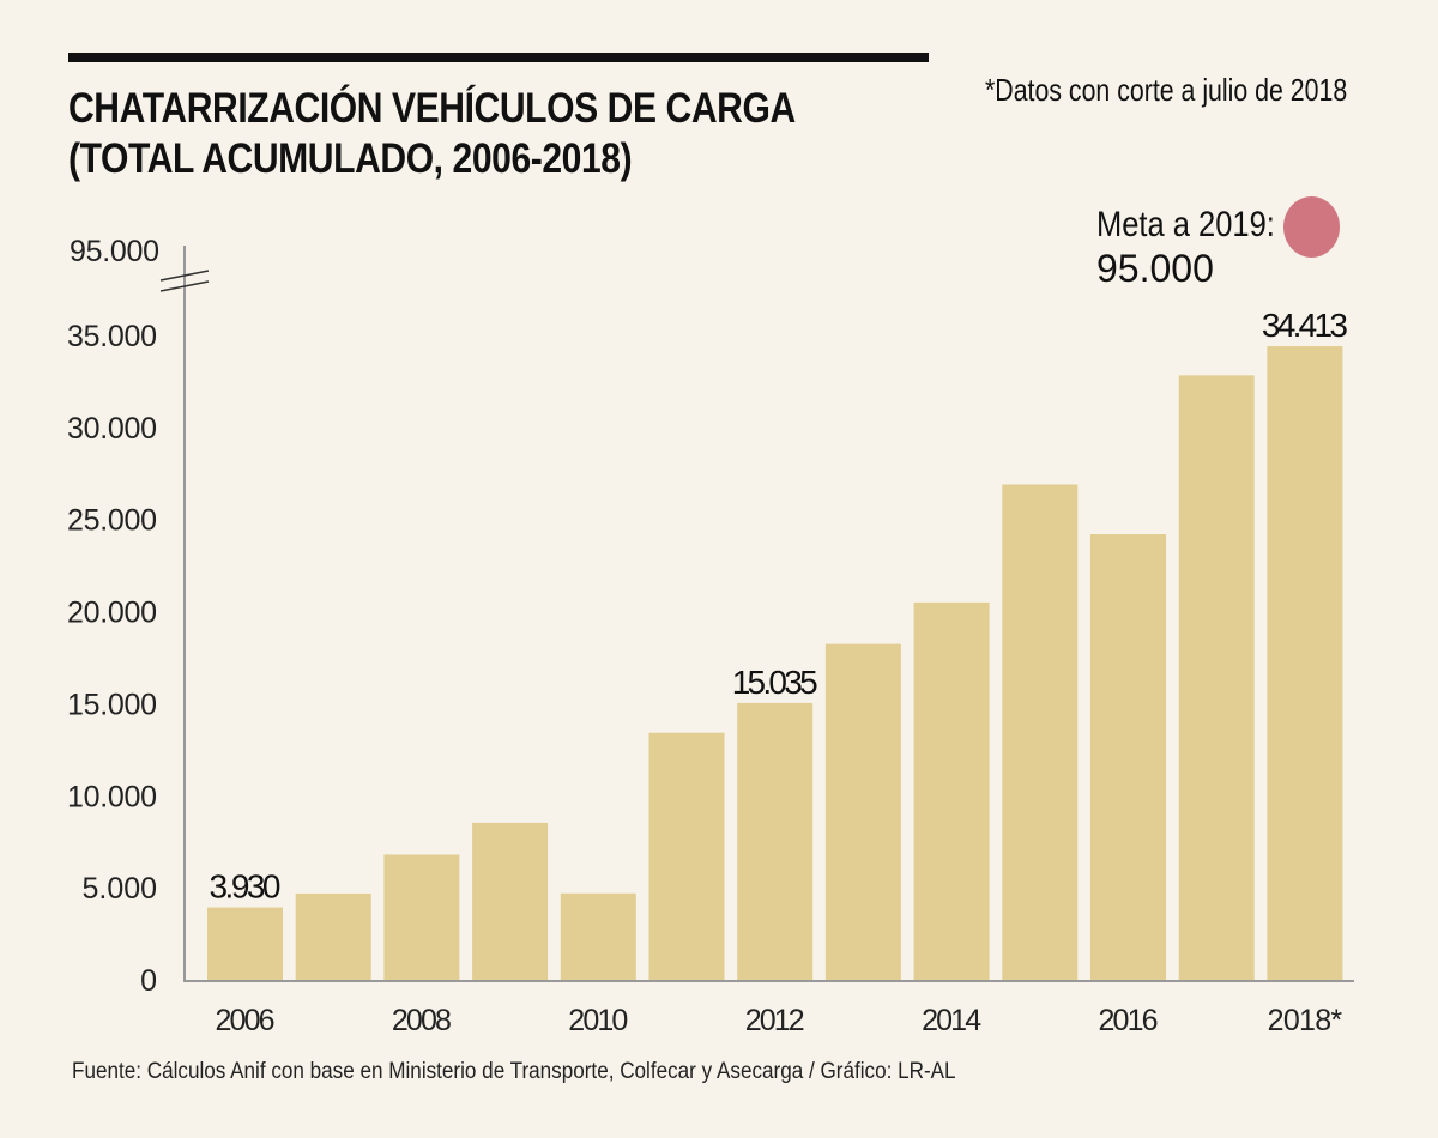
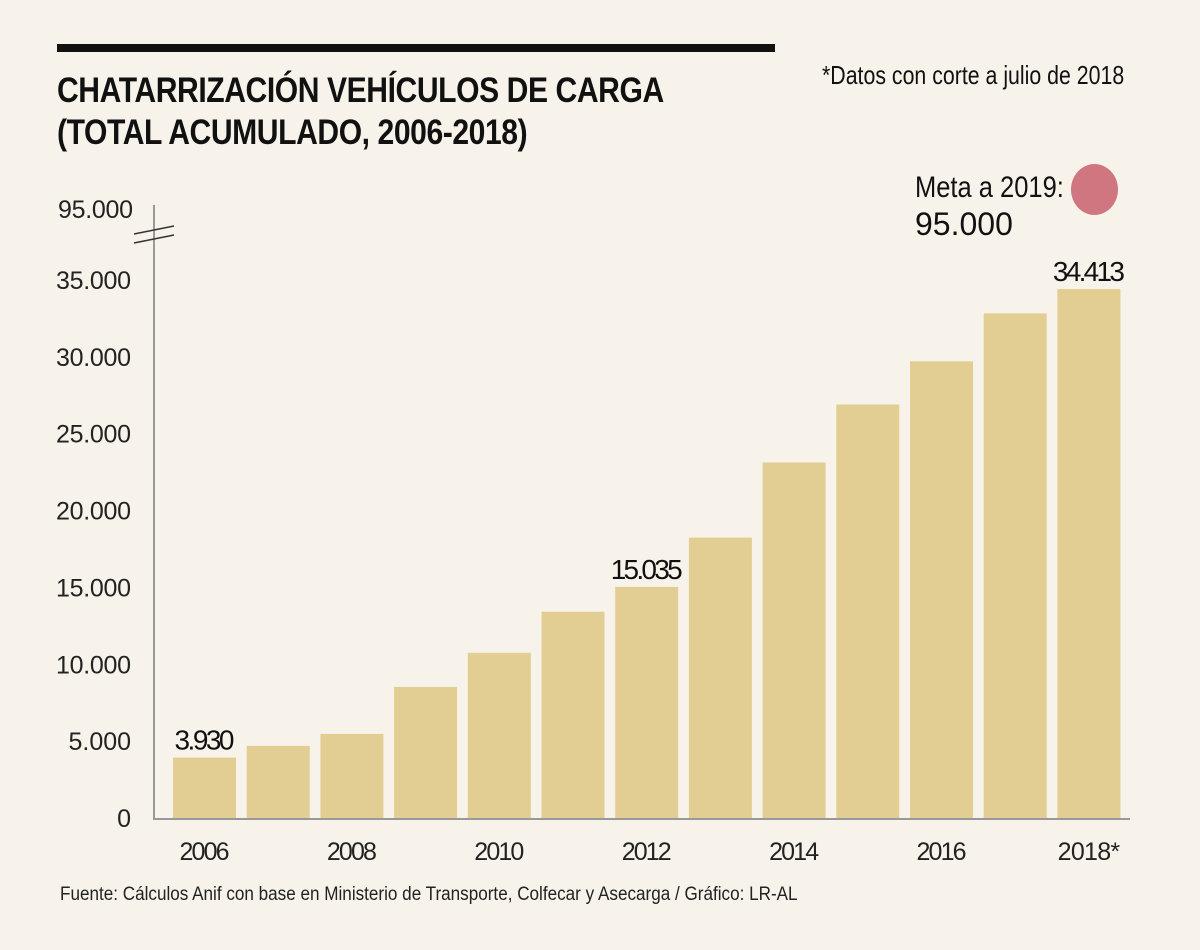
2008: 6800 -> 5500
2010: 4700 -> 10800
2014: 20500 -> 23100
2016: 24200 -> 29700
